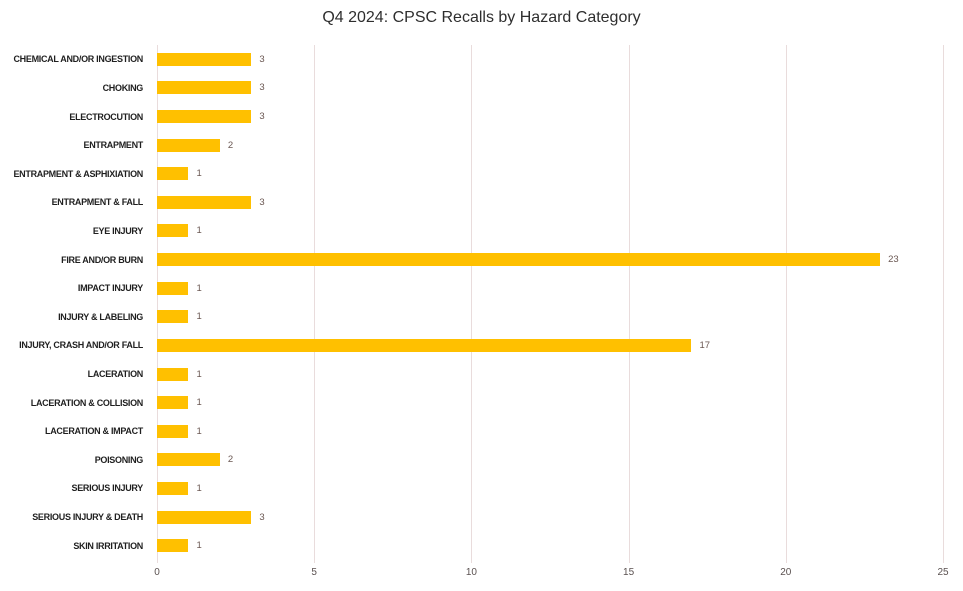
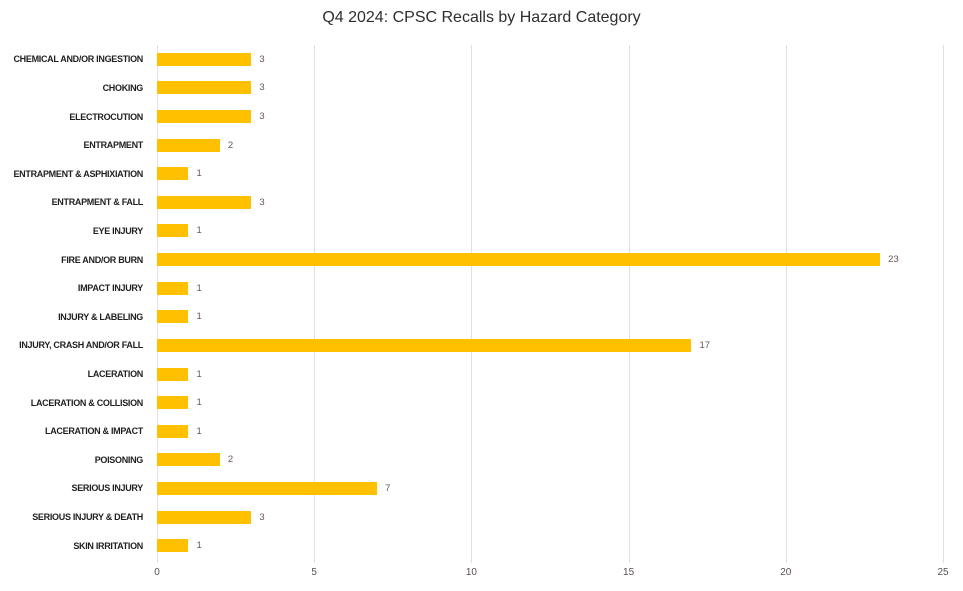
SERIOUS INJURY: 1 -> 7
